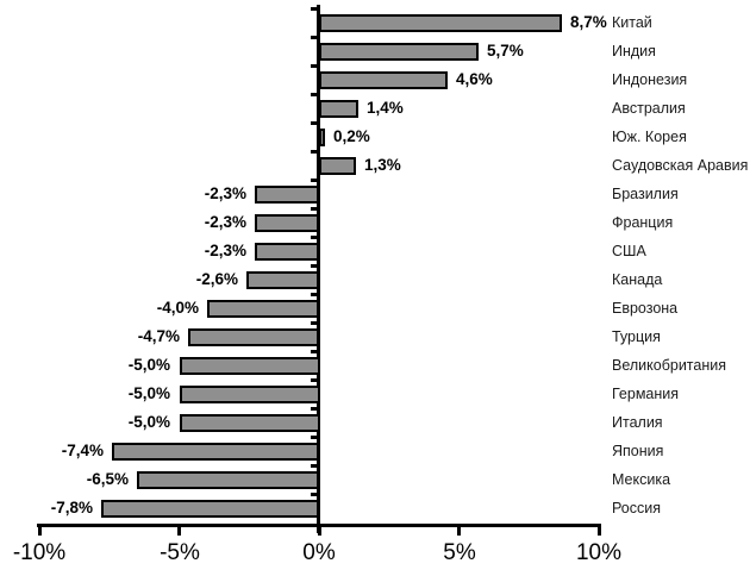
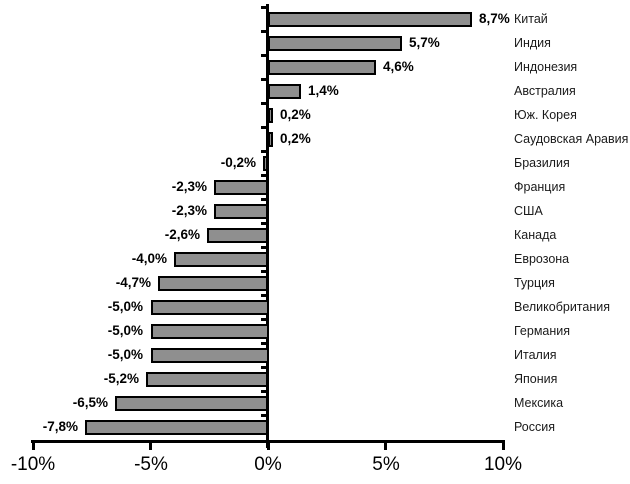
Саудовская Аравия: 1,3% -> 0,2%
Бразилия: -2,3% -> -0,2%
Япония: -7,4% -> -5,2%
